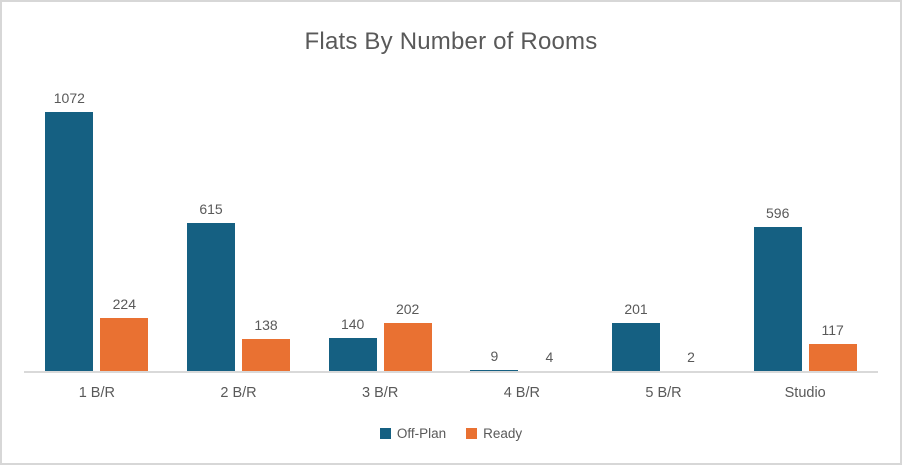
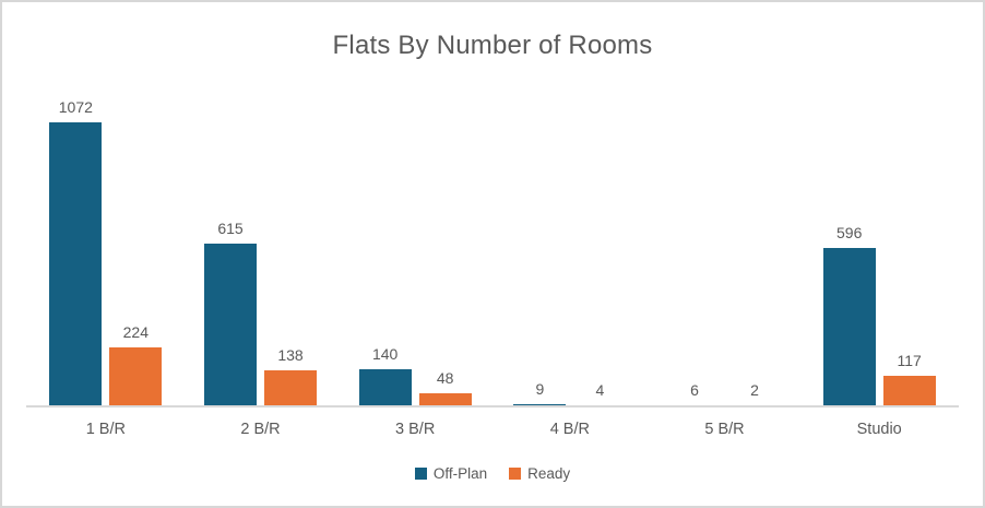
Ready/3 B/R: 202 -> 48
Off-Plan/5 B/R: 201 -> 6
